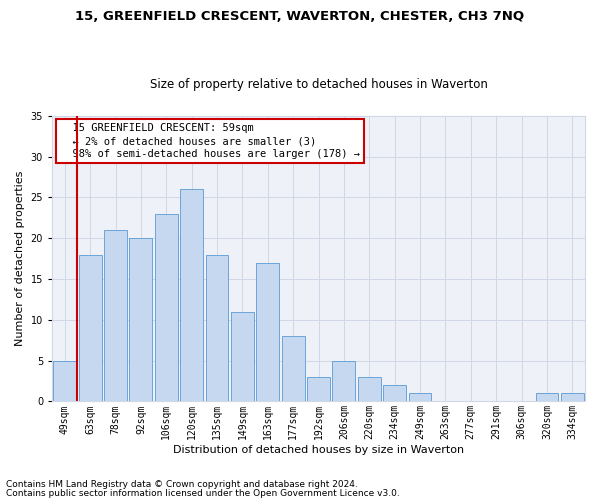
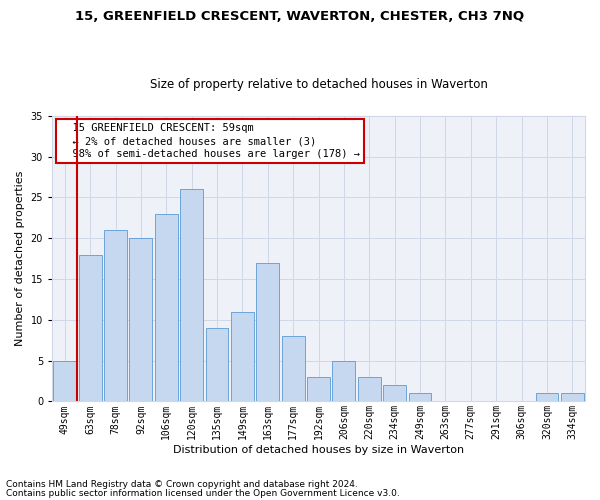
135sqm: 18 -> 9
